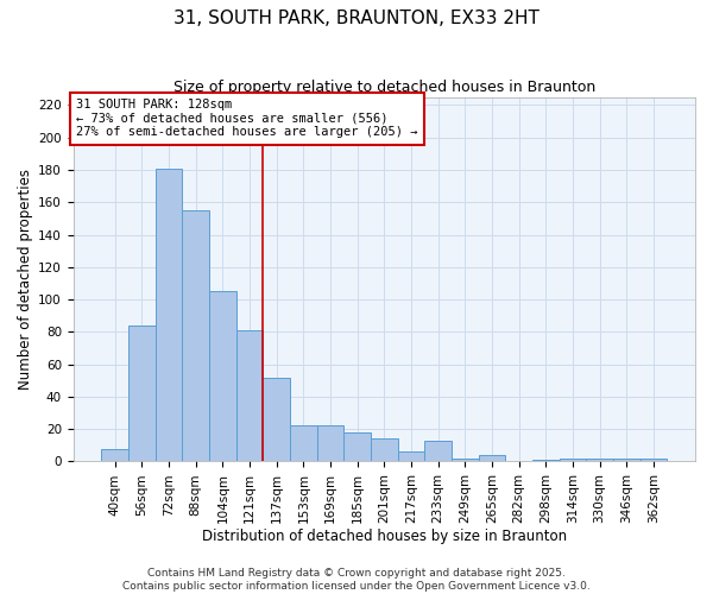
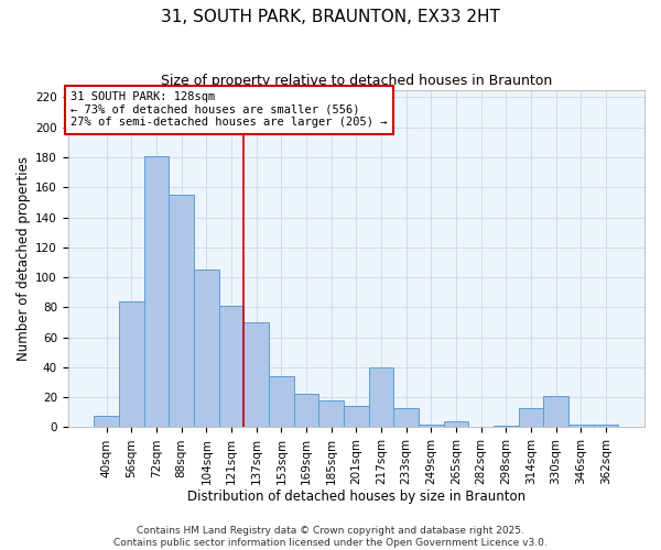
137sqm: 52 -> 70
153sqm: 22 -> 34
217sqm: 6 -> 40
314sqm: 2 -> 13
330sqm: 2 -> 21
